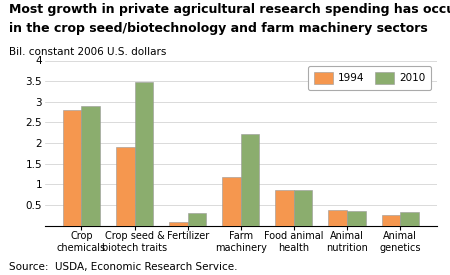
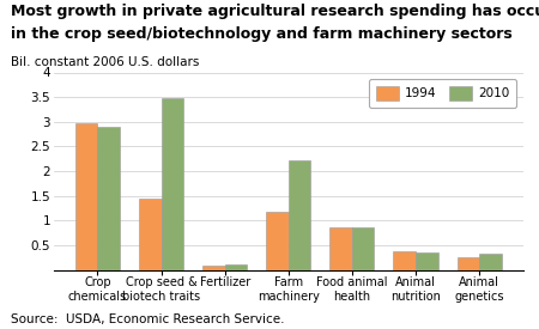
1994/Crop chemicals: 2.80 -> 2.97
1994/Crop seed & biotech traits: 1.90 -> 1.45
2010/Fertilizer: 0.30 -> 0.10
